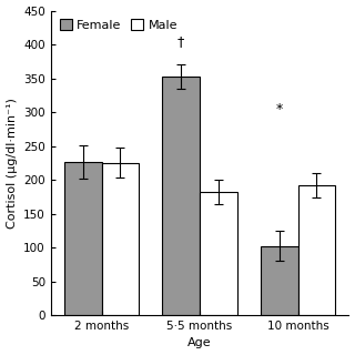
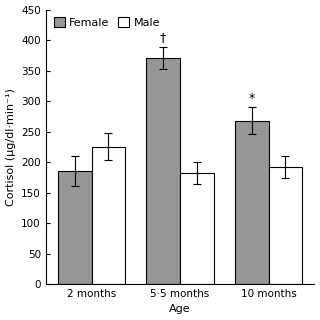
Female/2 months: 226 -> 185
Female/5·5 months: 352 -> 370
Female/10 months: 102 -> 268
